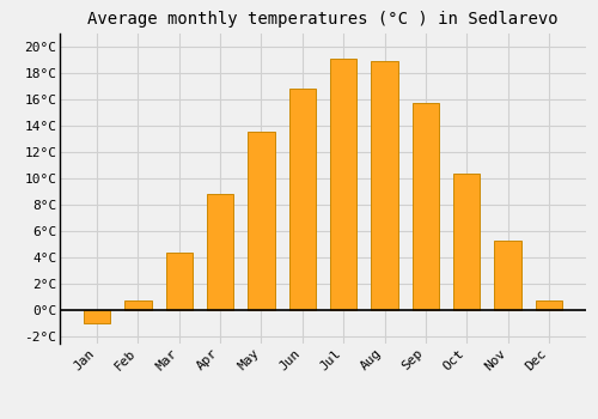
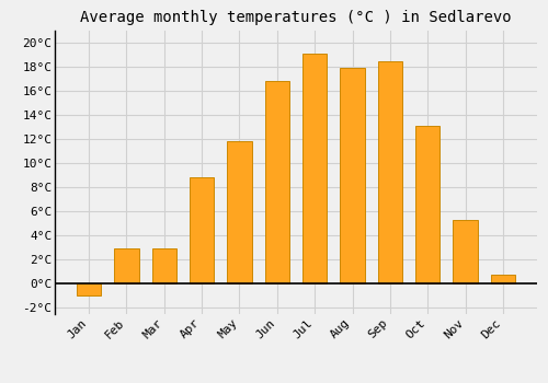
Feb: 0.8°C -> 2.9°C
Mar: 4.4°C -> 2.9°C
May: 13.6°C -> 11.8°C
Aug: 18.9°C -> 17.9°C
Sep: 15.7°C -> 18.5°C
Oct: 10.4°C -> 13.1°C
